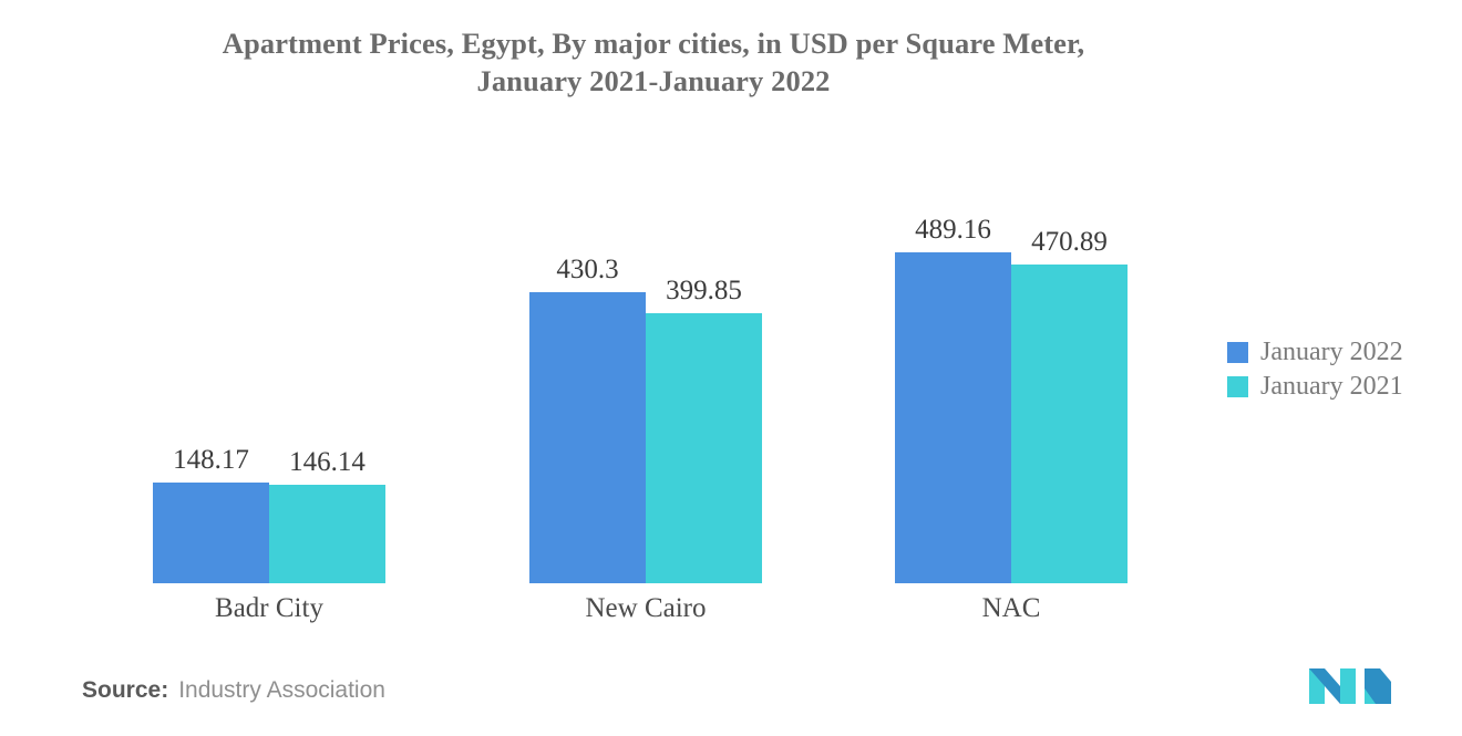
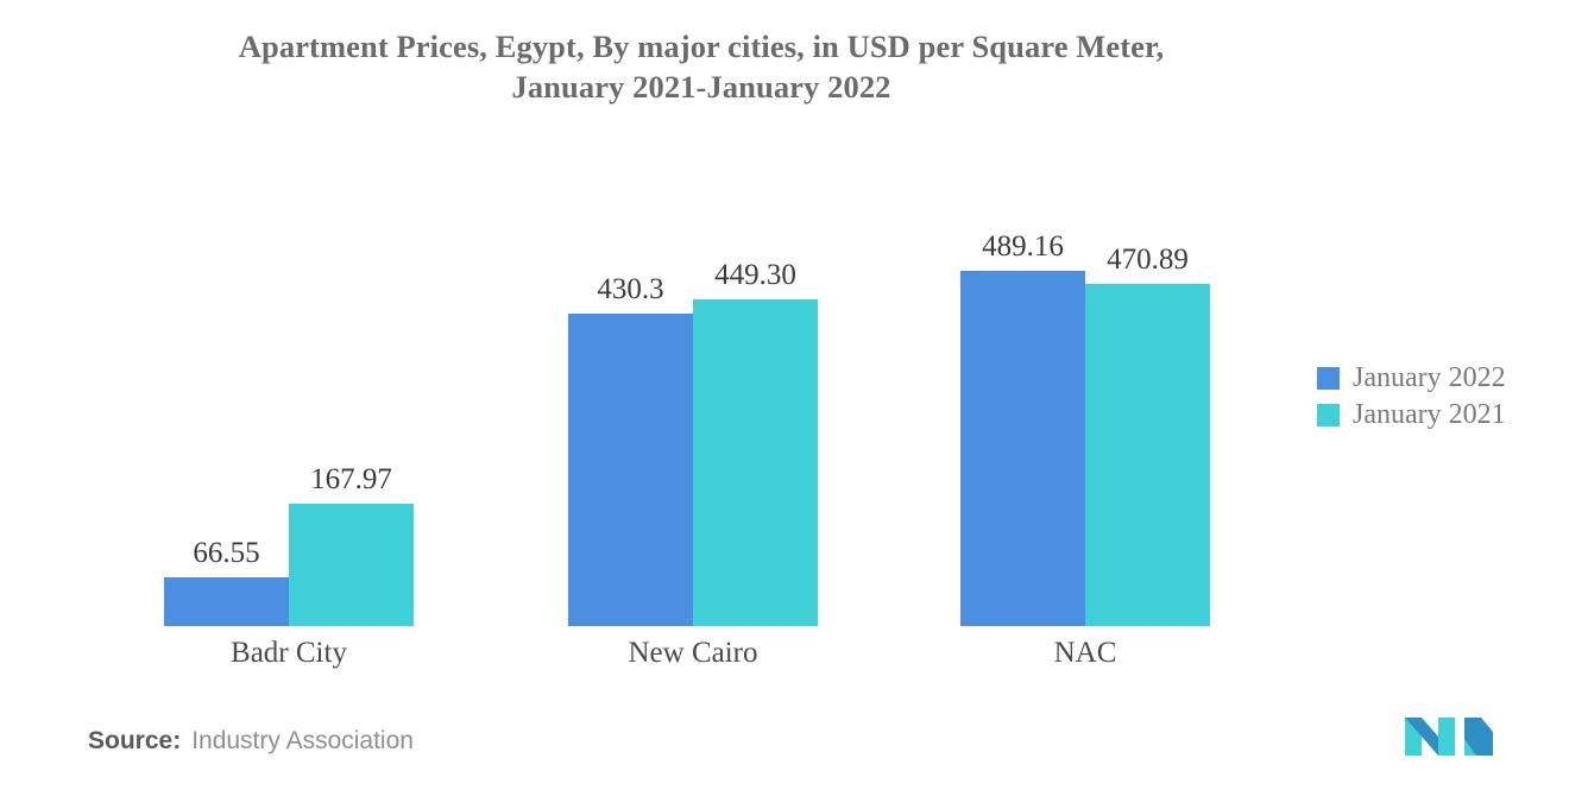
January 2022/Badr City: 148.17 -> 66.55
January 2021/Badr City: 146.14 -> 167.97
January 2021/New Cairo: 399.85 -> 449.30
